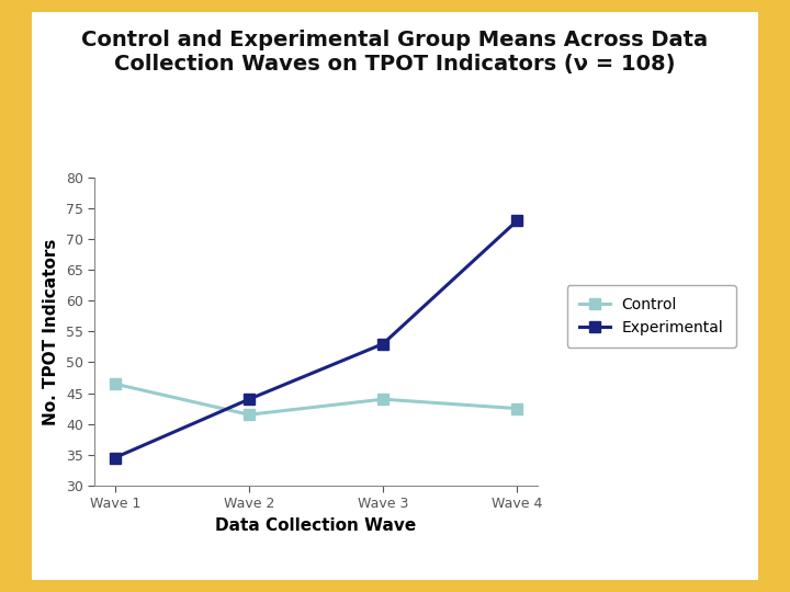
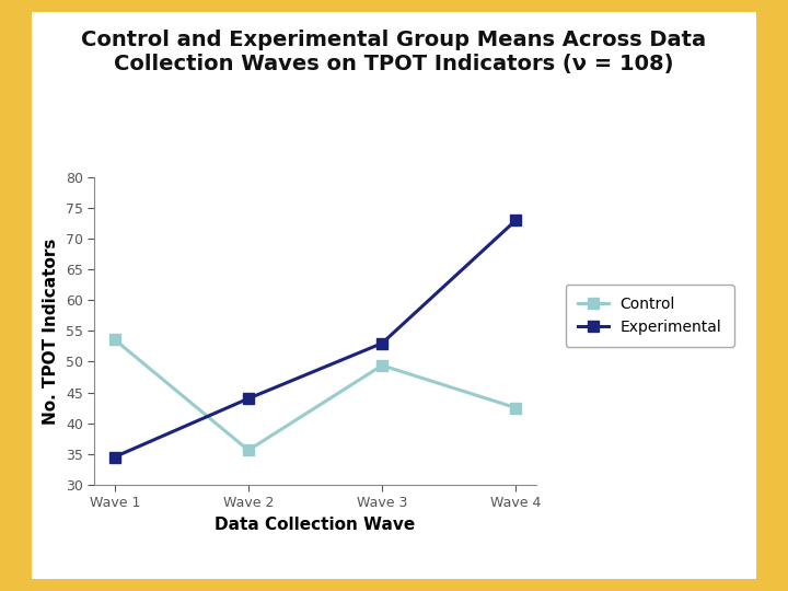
Control/Wave 1: 46.5 -> 53.6
Control/Wave 2: 41.5 -> 35.6
Control/Wave 3: 44.0 -> 49.4
